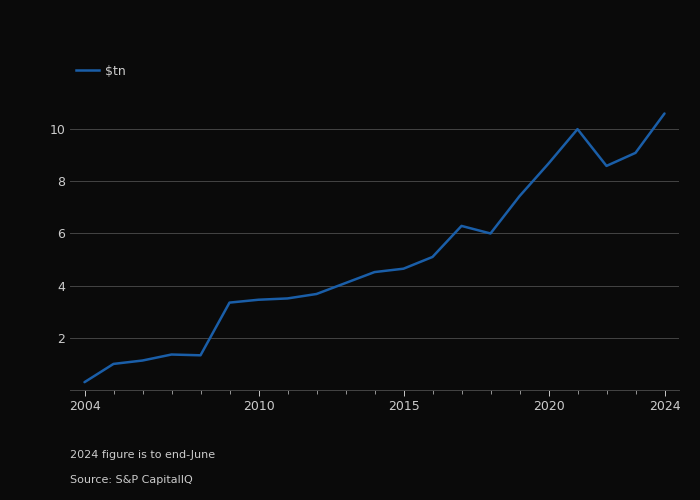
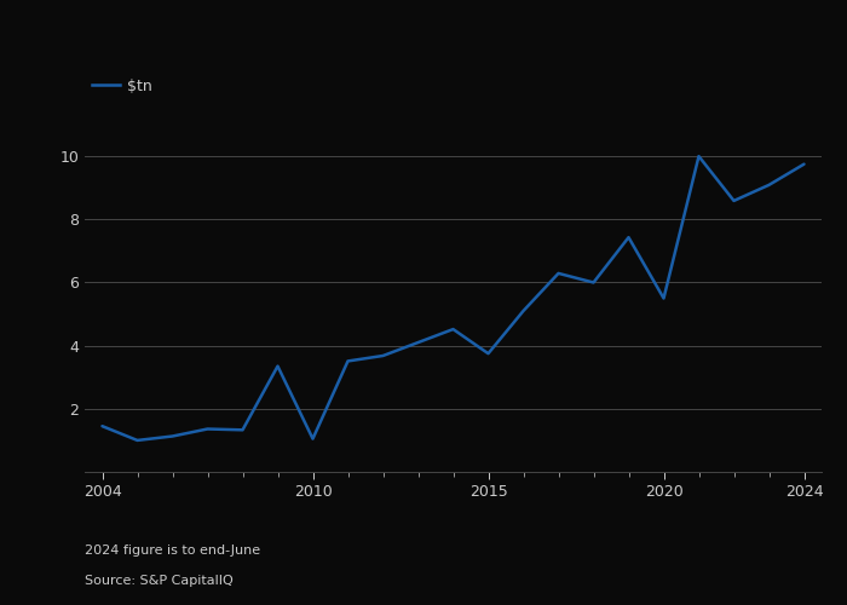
2004: 0.30 -> 1.45
2010: 3.46 -> 1.05
2015: 4.65 -> 3.75
2020: 8.68 -> 5.50
2024: 10.60 -> 9.75
